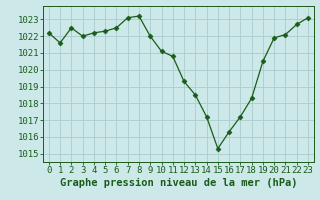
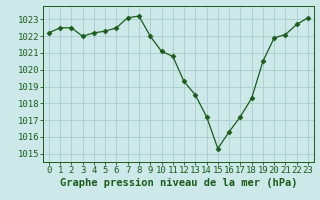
1: 1021.6 -> 1022.5
